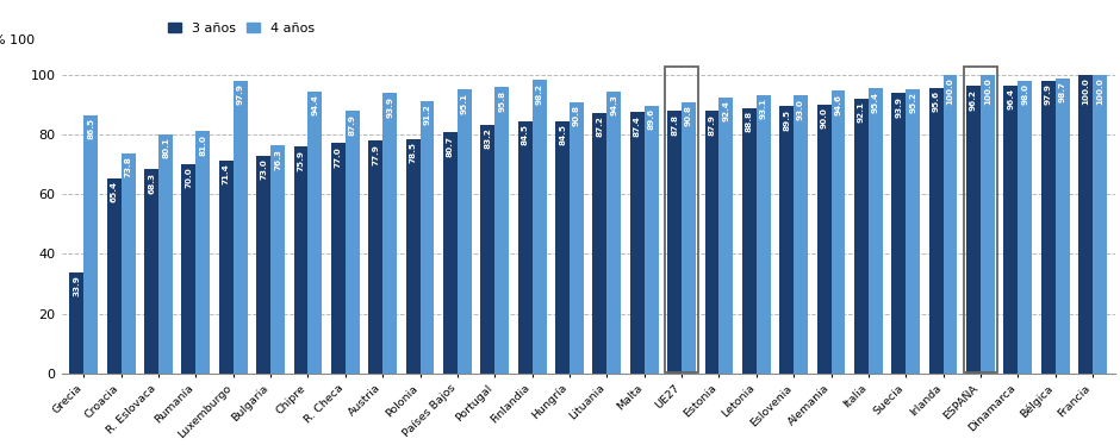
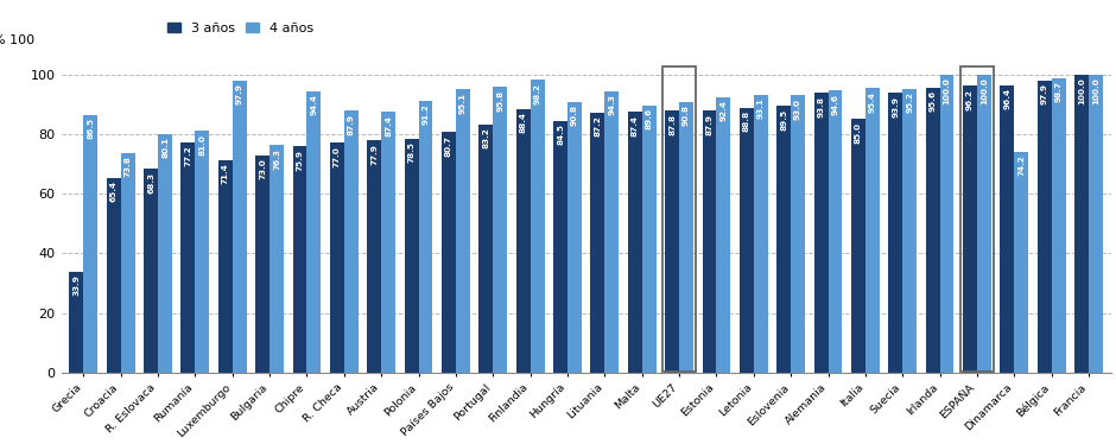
3 años/Rumanía: 70.0 -> 77.2
4 años/Austria: 93.9 -> 87.4
3 años/Finlandia: 84.5 -> 88.4
3 años/Alemania: 90.0 -> 93.8
3 años/Italia: 92.1 -> 85.0
4 años/Dinamarca: 98.0 -> 74.2
